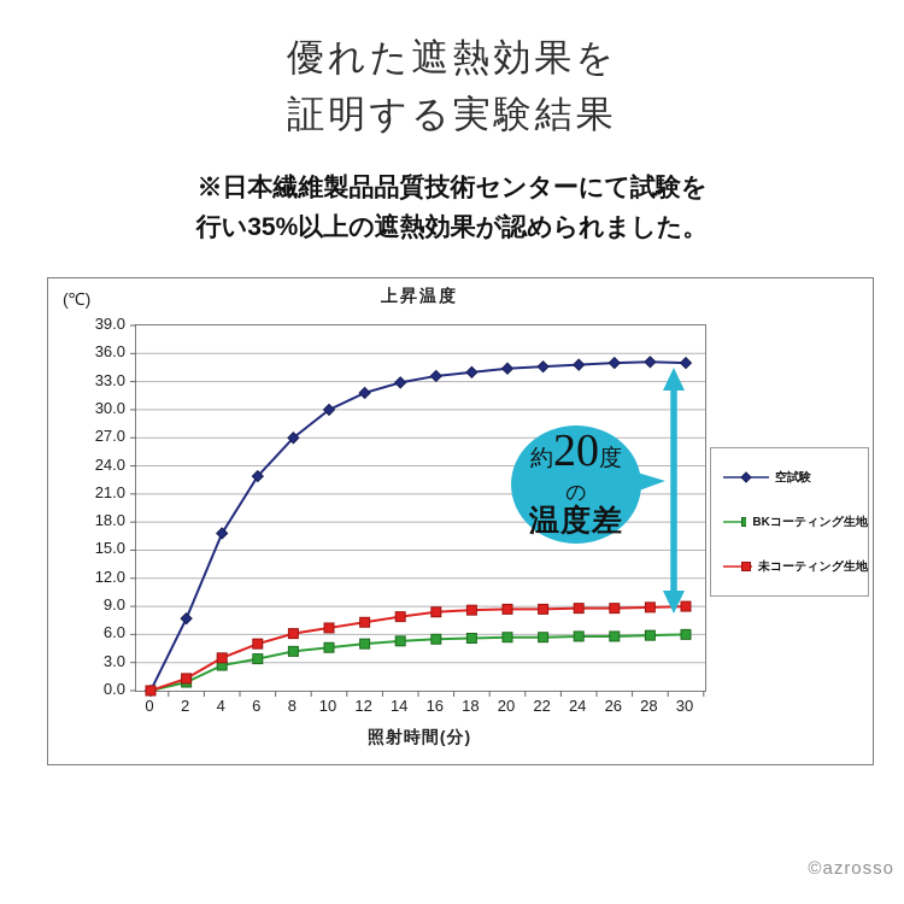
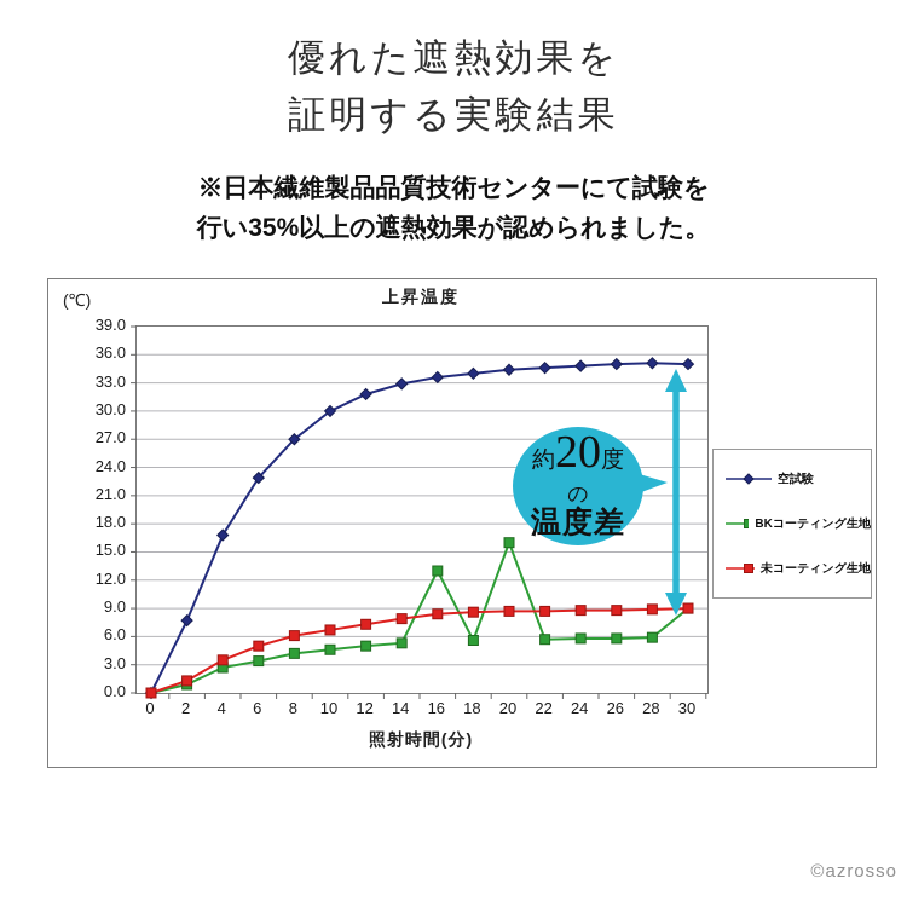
BKコーティング生地/16: 6 -> 13
BKコーティング生地/20: 6 -> 16
BKコーティング生地/30: 6 -> 9
